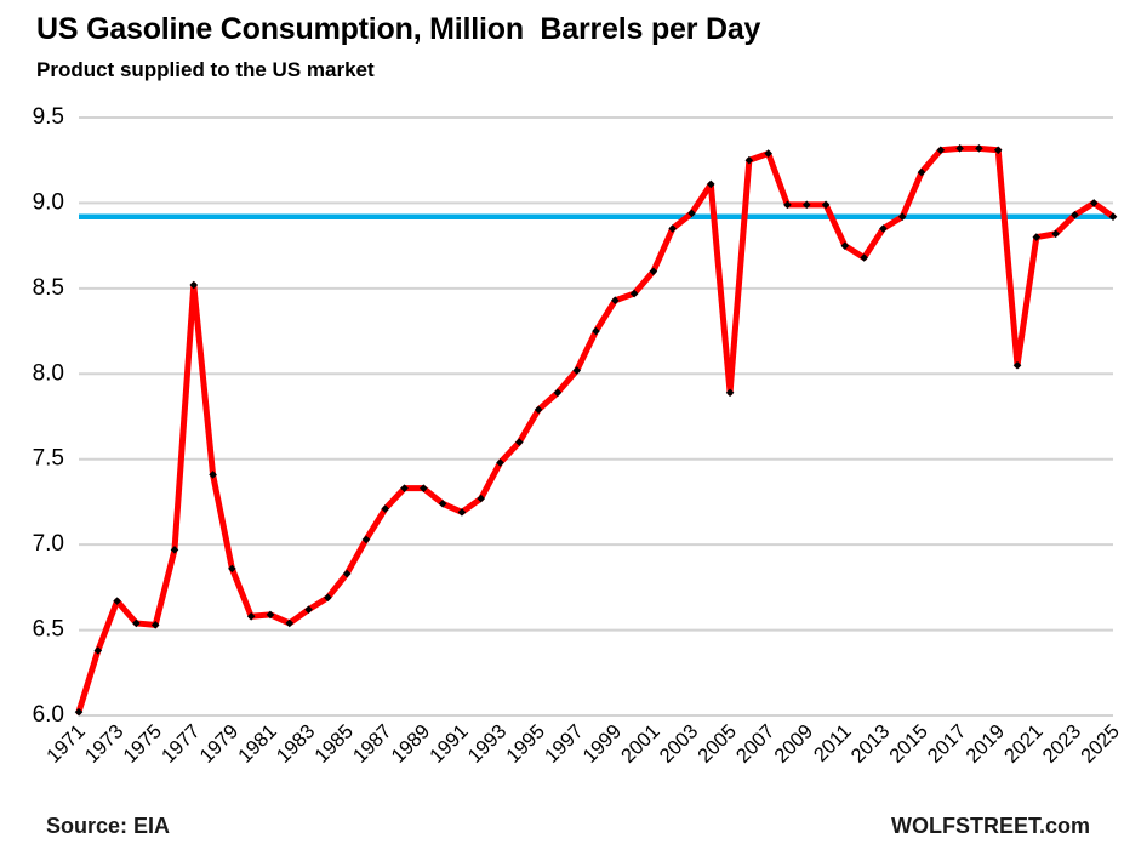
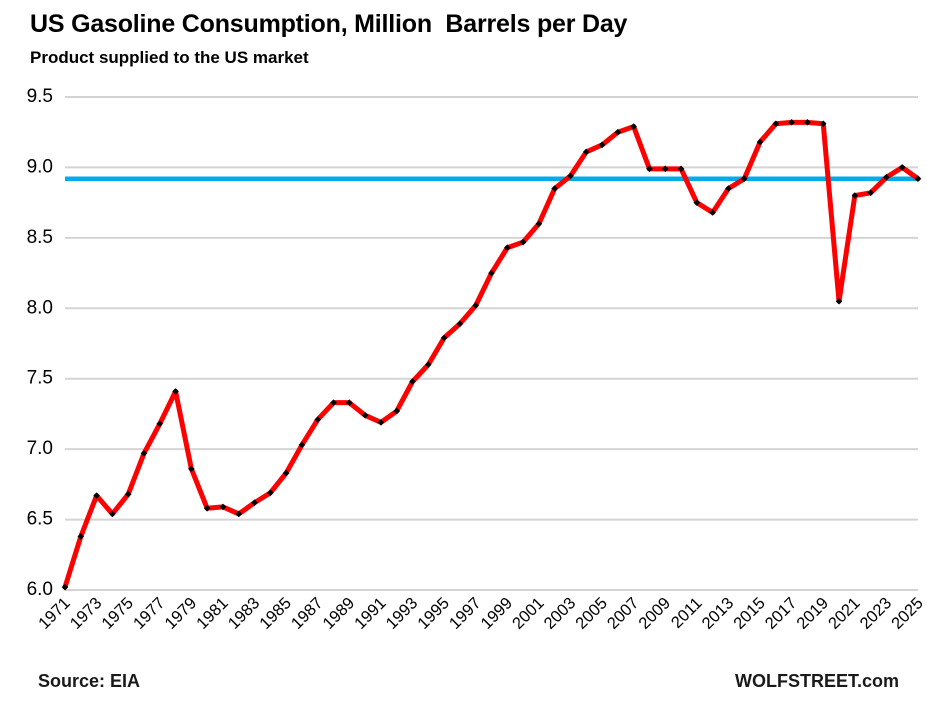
1975: 6.53 -> 6.68
1977: 8.52 -> 7.18
2005: 7.89 -> 9.16
